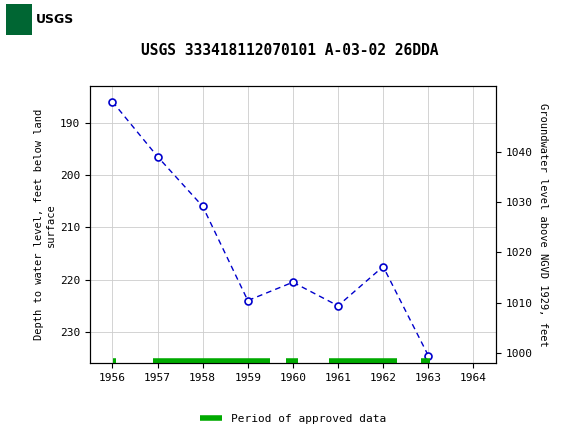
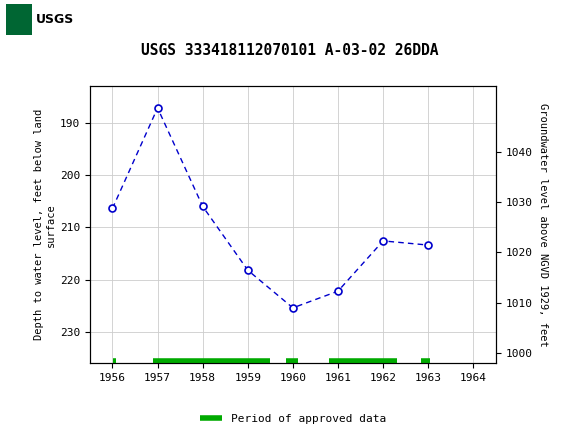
1956: 186.0 -> 206.4
1957: 196.5 -> 187.2
1959: 224.0 -> 218.2
1960: 220.5 -> 225.4
1961: 225.0 -> 222.2
1962: 217.5 -> 212.6
1963: 234.5 -> 213.4
